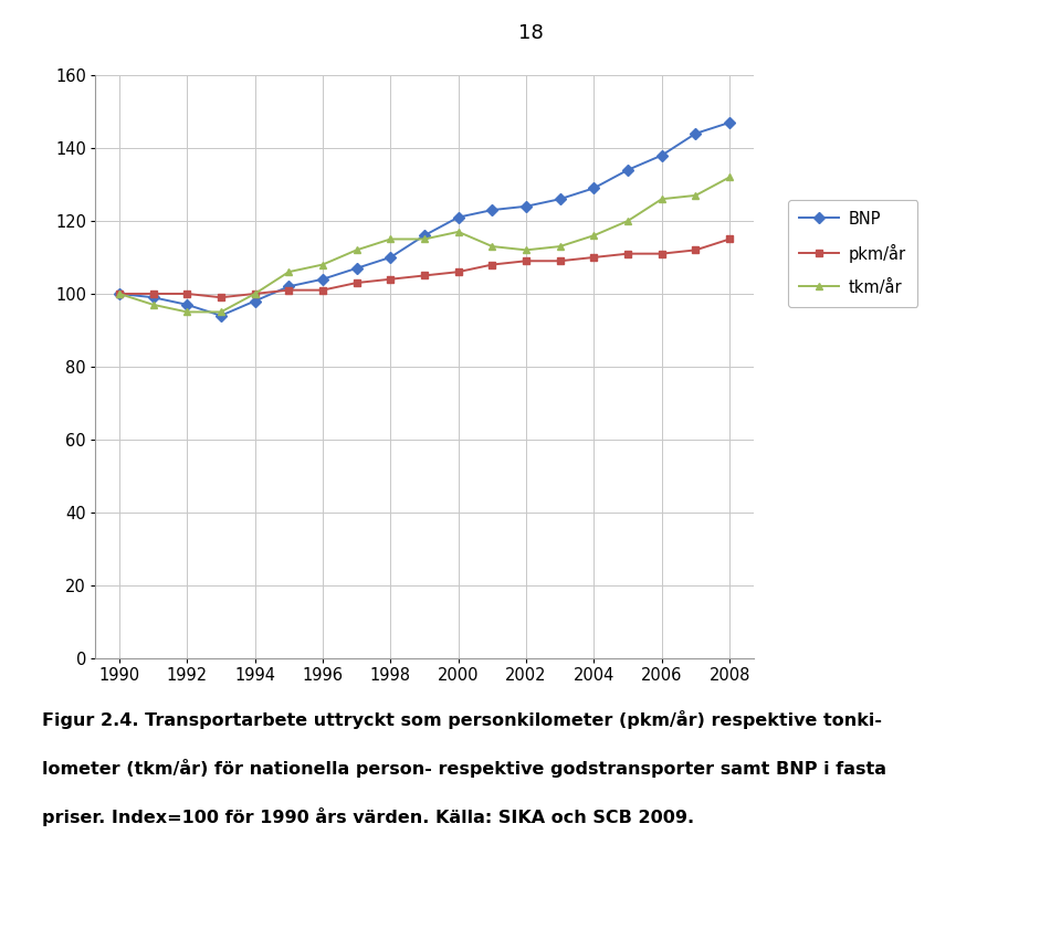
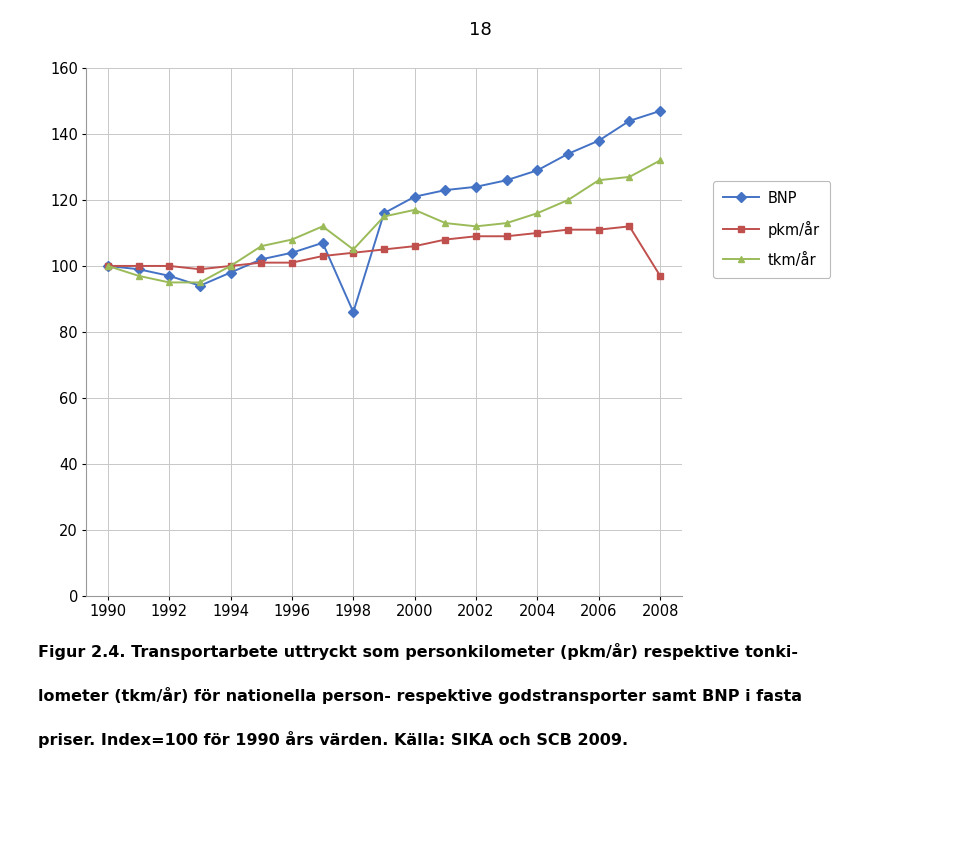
BNP/1998: 110 -> 86
tkm/år/1998: 115 -> 105
pkm/år/2008: 115 -> 97
